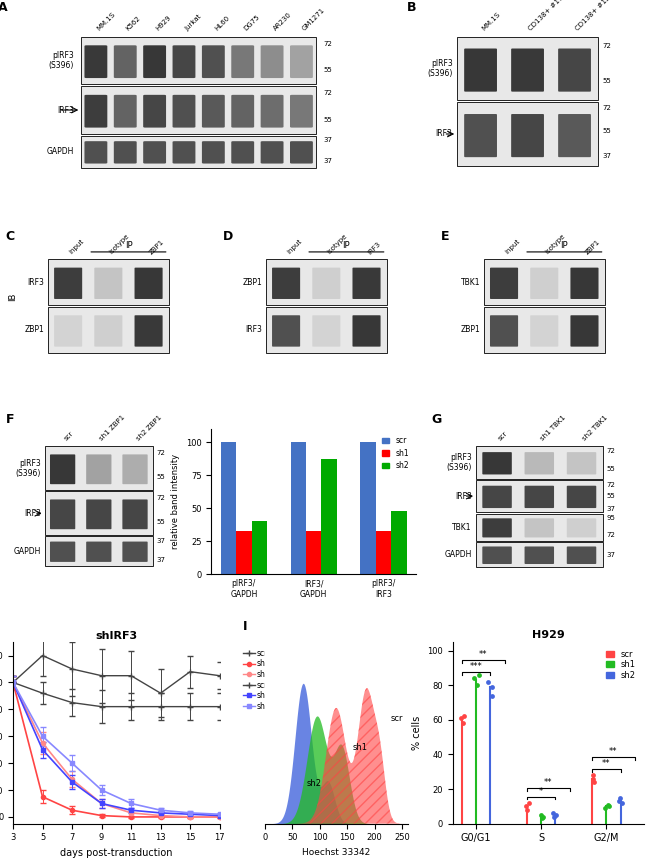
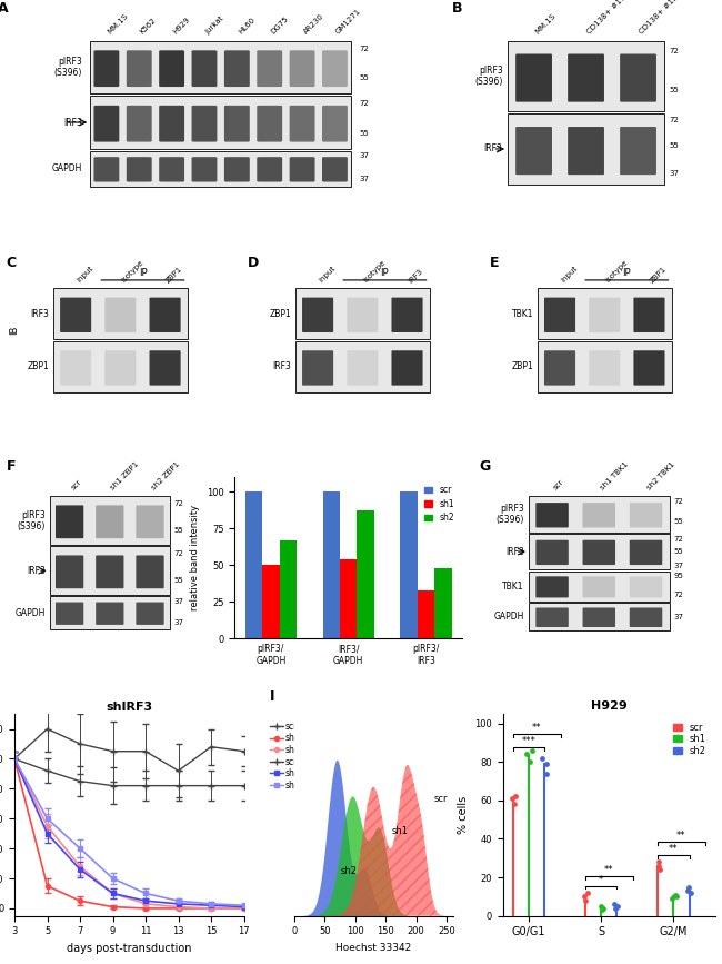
sh1/pIRF3/ GAPDH: 33 -> 50
sh2/pIRF3/ GAPDH: 40 -> 67
sh1/IRF3/ GAPDH: 33 -> 54
